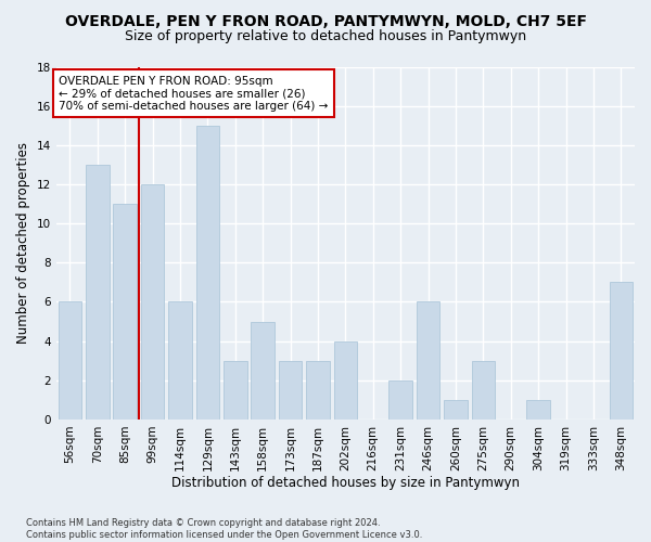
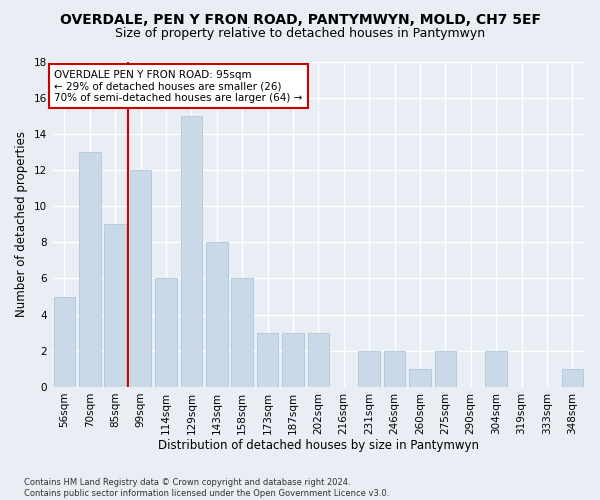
56sqm: 6 -> 5
85sqm: 11 -> 9
143sqm: 3 -> 8
158sqm: 5 -> 6
202sqm: 4 -> 3
246sqm: 6 -> 2
275sqm: 3 -> 2
304sqm: 1 -> 2
348sqm: 7 -> 1
